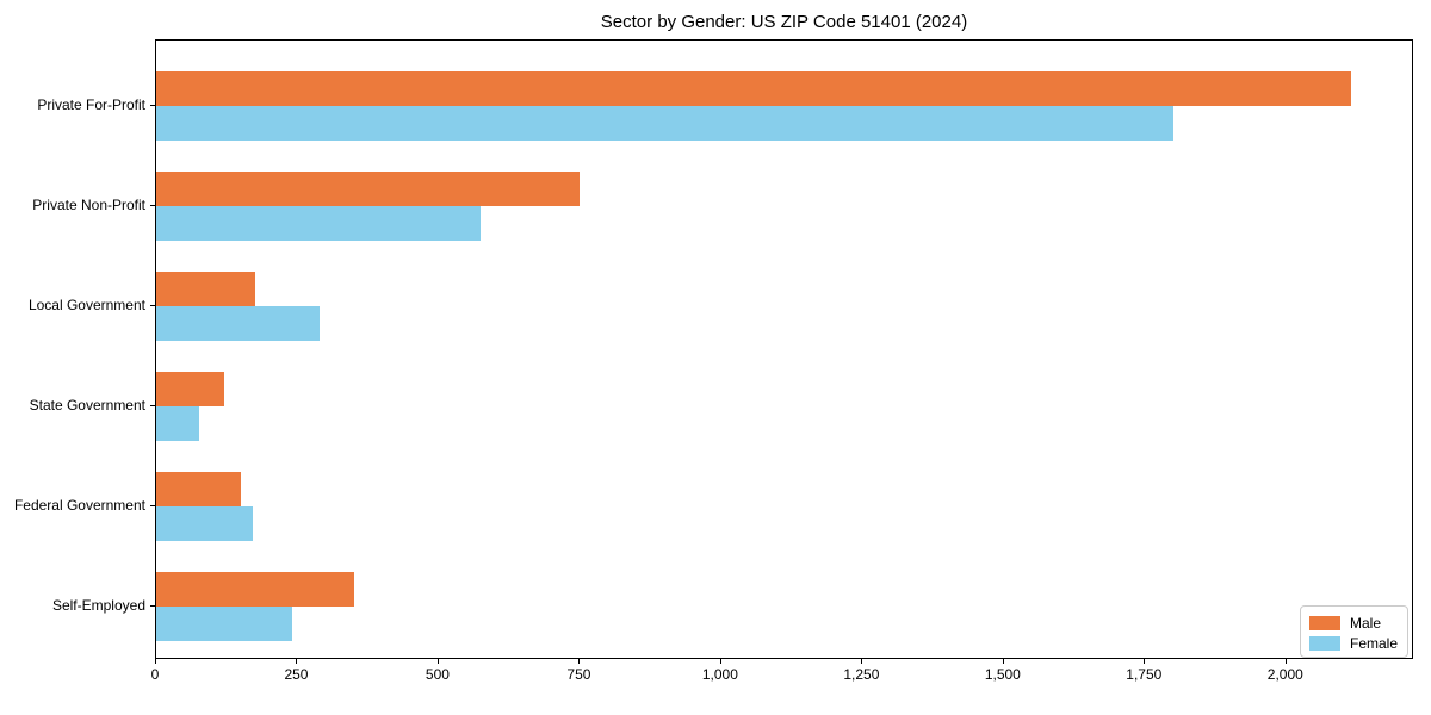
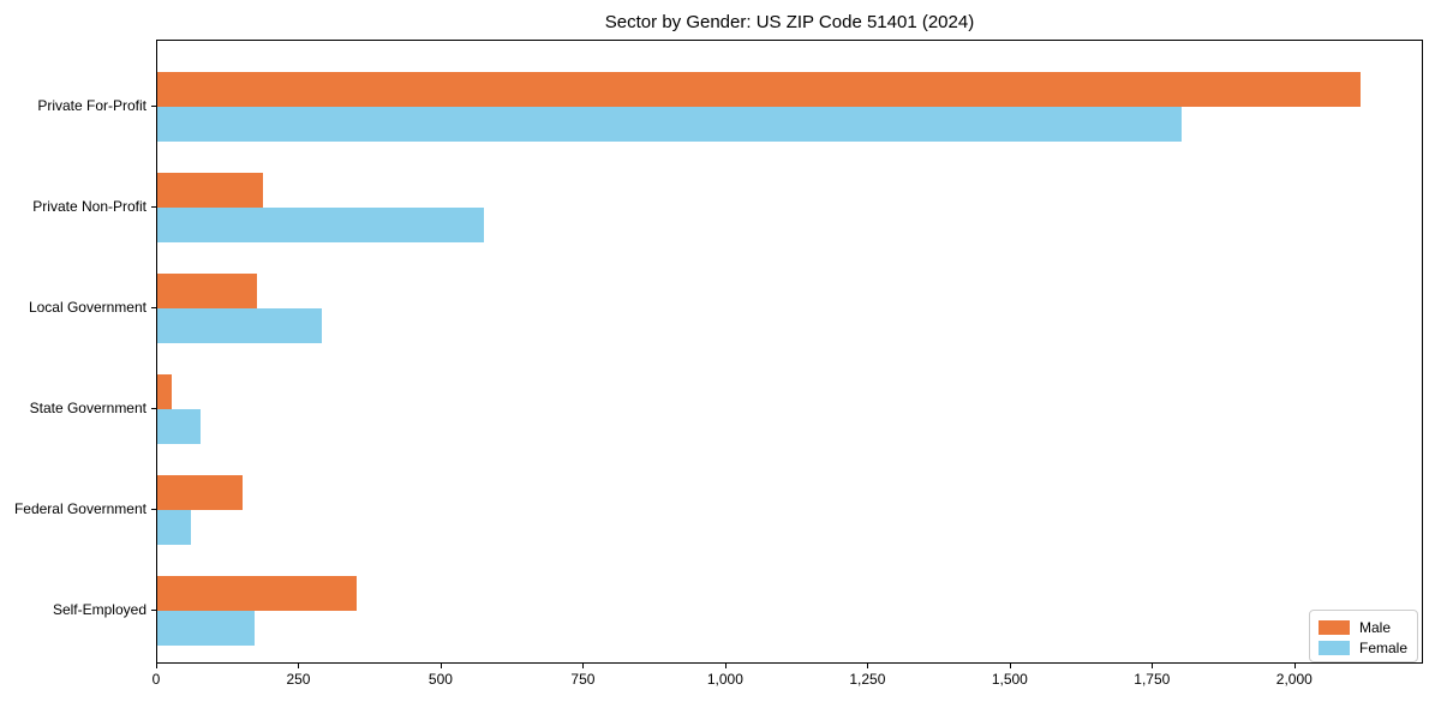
Male/Private Non-Profit: 750 -> 180
Male/State Government: 120 -> 20
Female/Federal Government: 170 -> 60
Female/Self-Employed: 240 -> 170
